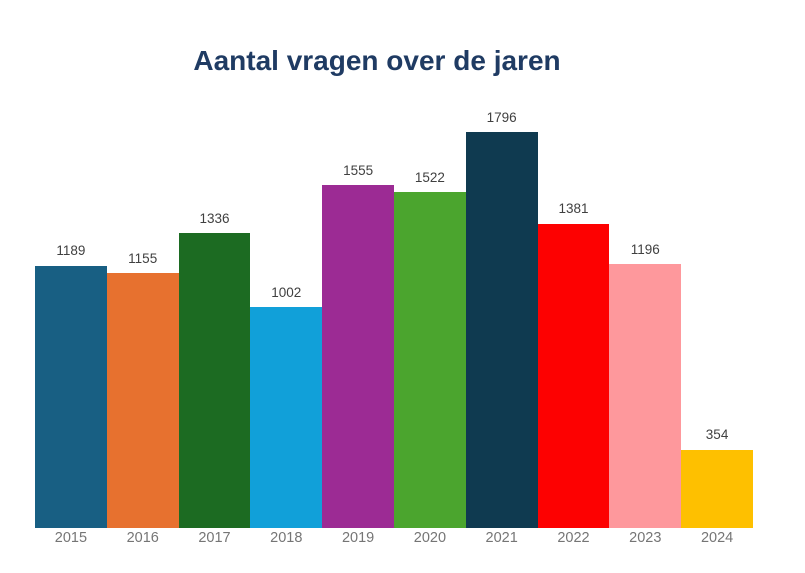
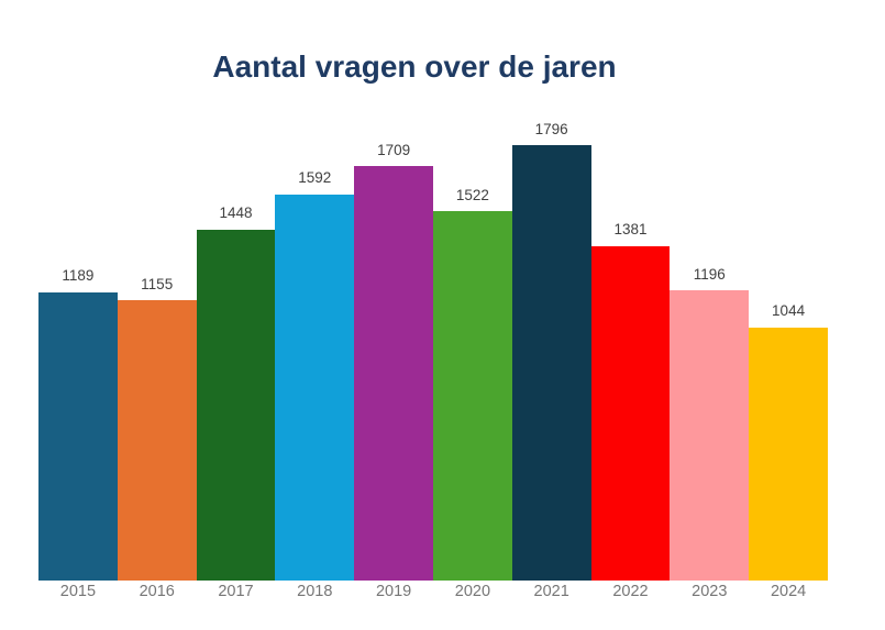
2017: 1336 -> 1448
2018: 1002 -> 1592
2019: 1555 -> 1709
2024: 354 -> 1044
